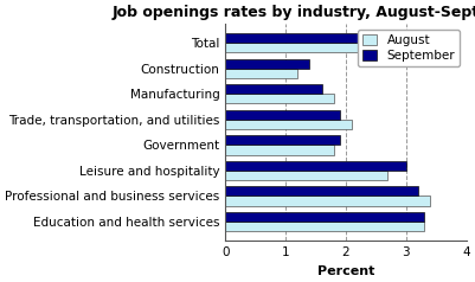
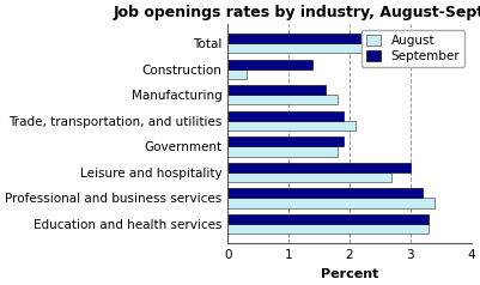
August/Construction: 1.2 -> 0.3
